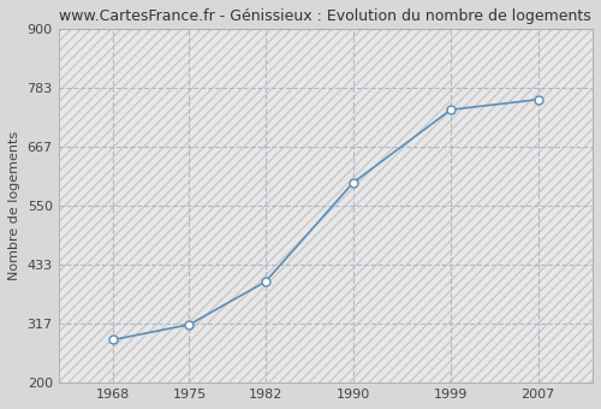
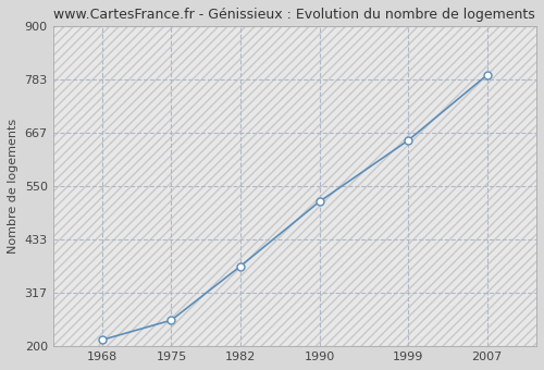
1968: 285 -> 214
1975: 315 -> 257
1982: 400 -> 375
1990: 595 -> 516
1999: 740 -> 650
2007: 760 -> 793
